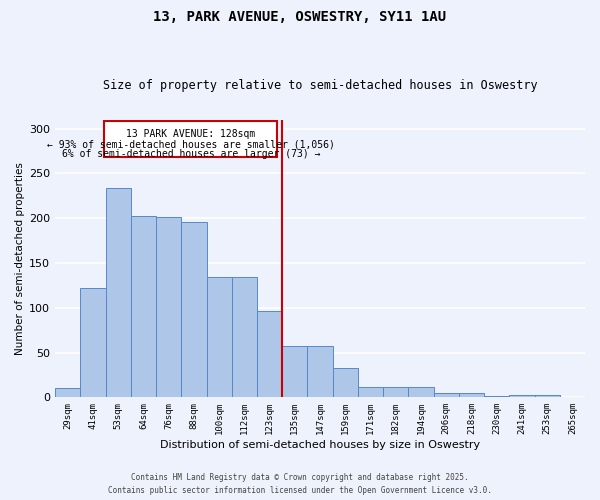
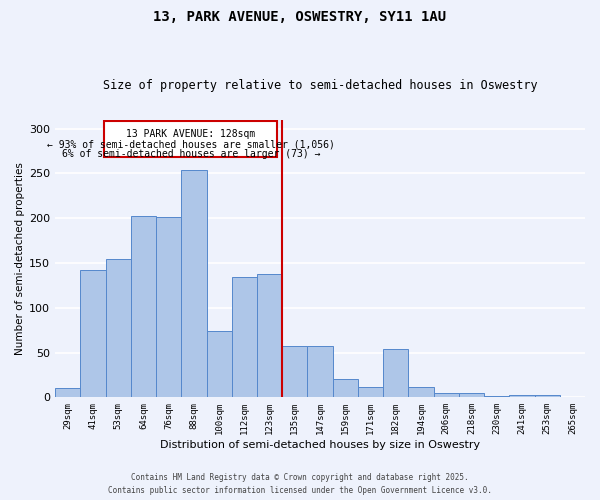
41sqm: 122 -> 142
53sqm: 234 -> 154
88sqm: 196 -> 254
100sqm: 134 -> 74
123sqm: 96 -> 138
159sqm: 33 -> 20
182sqm: 11 -> 54
